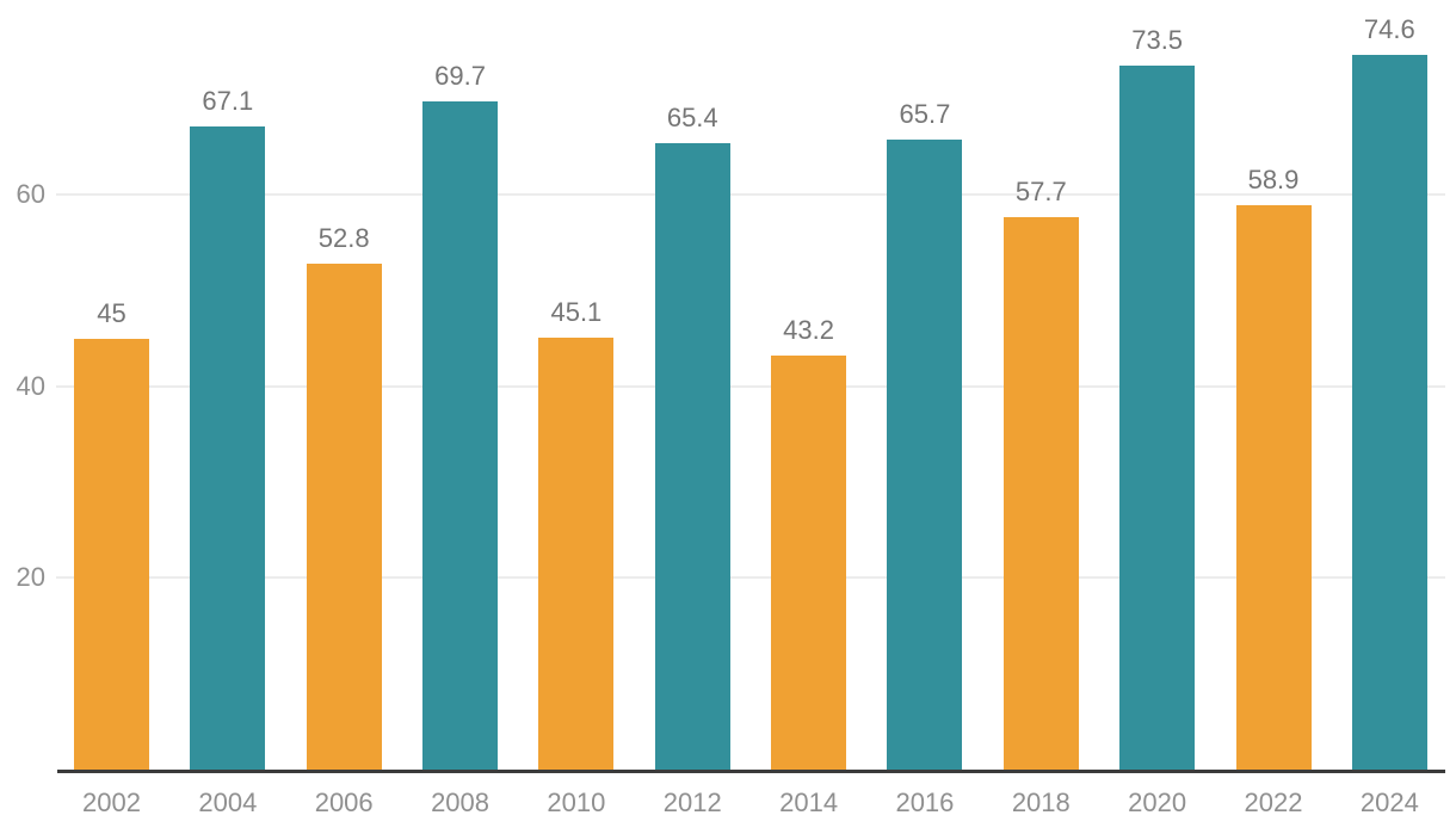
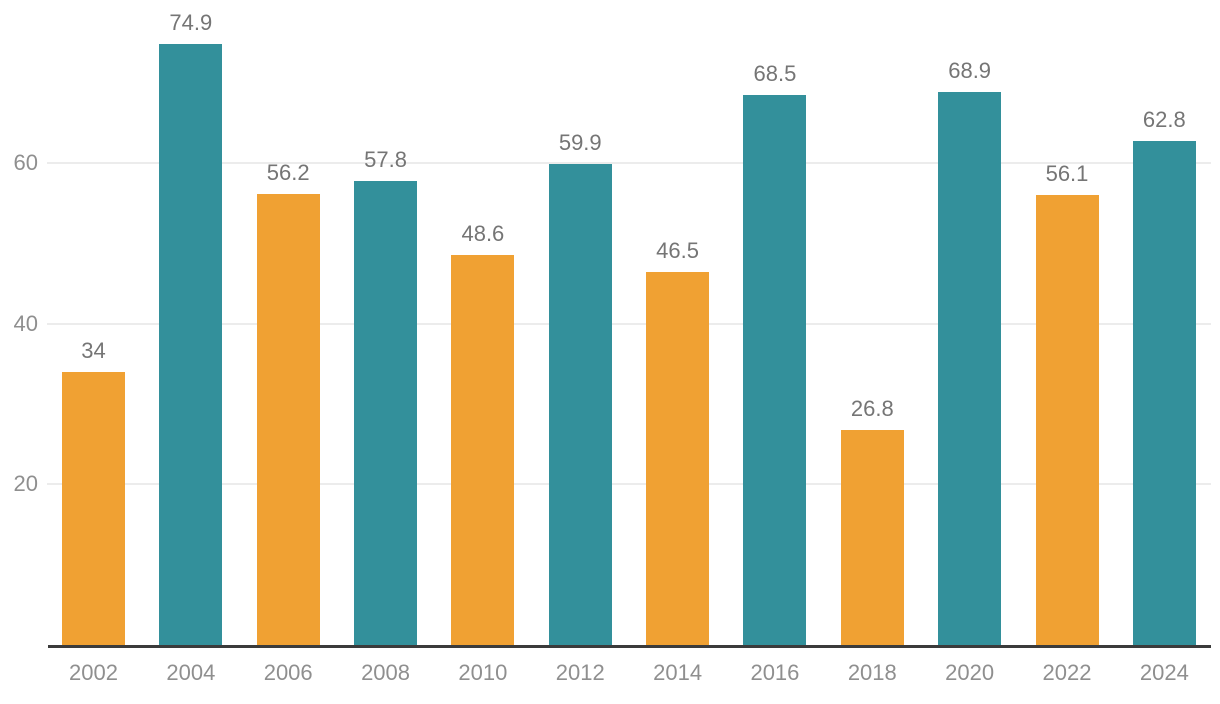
2002: 45 -> 34
2004: 67.1 -> 74.9
2006: 52.8 -> 56.2
2008: 69.7 -> 57.8
2010: 45.1 -> 48.6
2012: 65.4 -> 59.9
2014: 43.2 -> 46.5
2016: 65.7 -> 68.5
2018: 57.7 -> 26.8
2020: 73.5 -> 68.9
2022: 58.9 -> 56.1
2024: 74.6 -> 62.8
